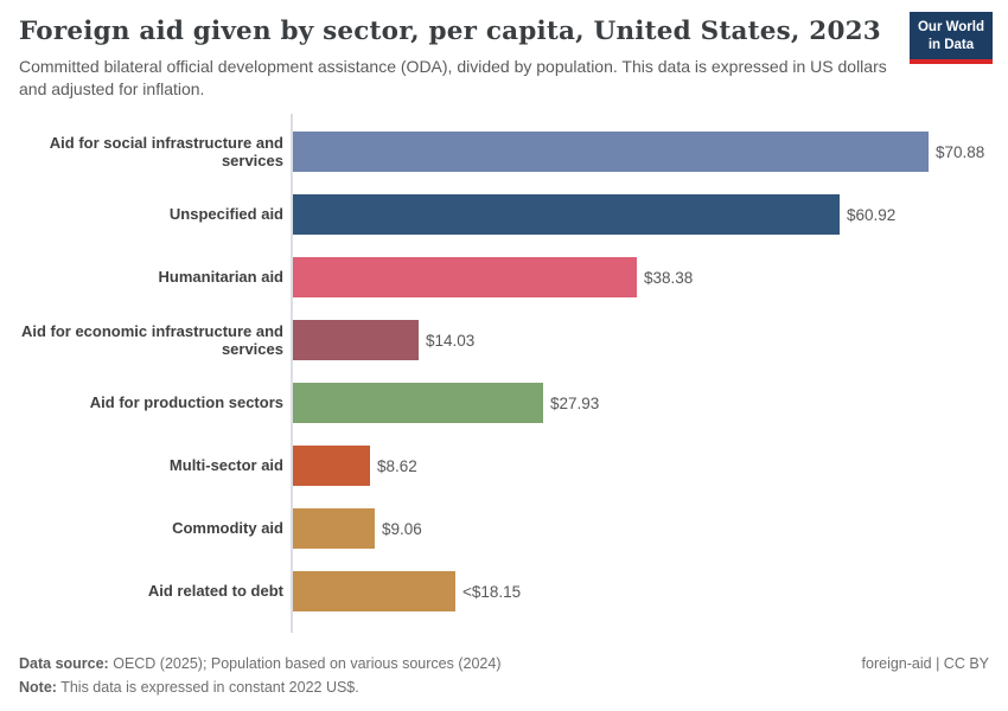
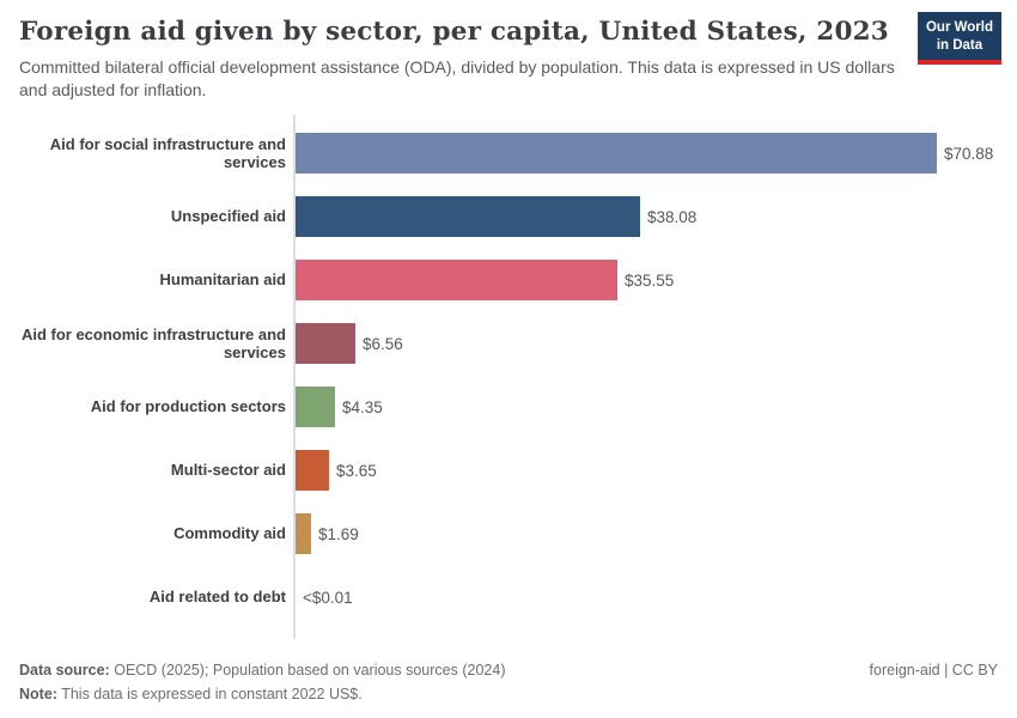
Unspecified aid: $60.92 -> $38.08
Humanitarian aid: $38.38 -> $35.55
Aid for economic infrastructure and services: $14.03 -> $6.56
Aid for production sectors: $27.93 -> $4.35
Multi-sector aid: $8.62 -> $3.65
Commodity aid: $9.06 -> $1.69
Aid related to debt: 18.15 -> 0.01
